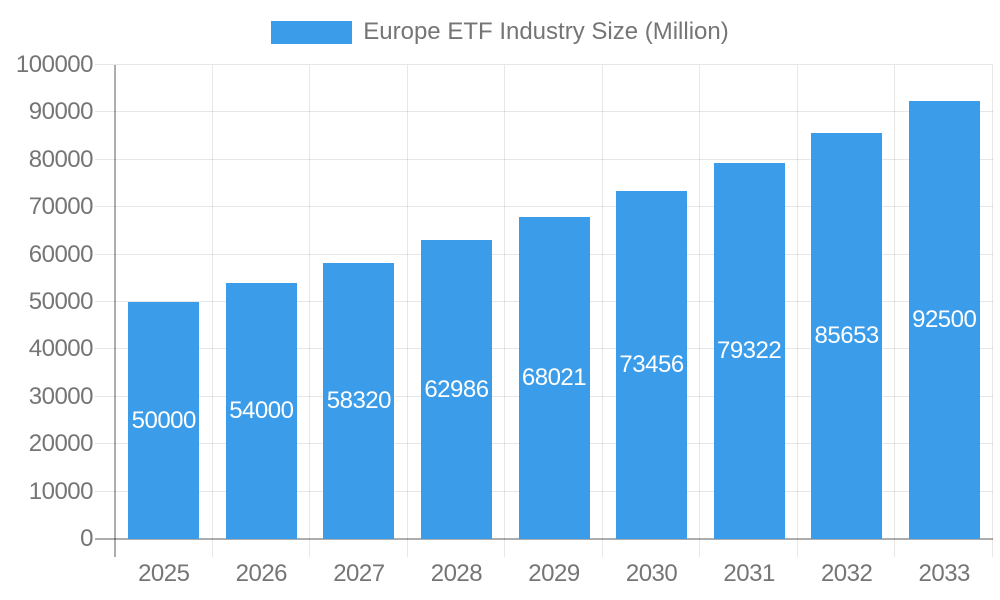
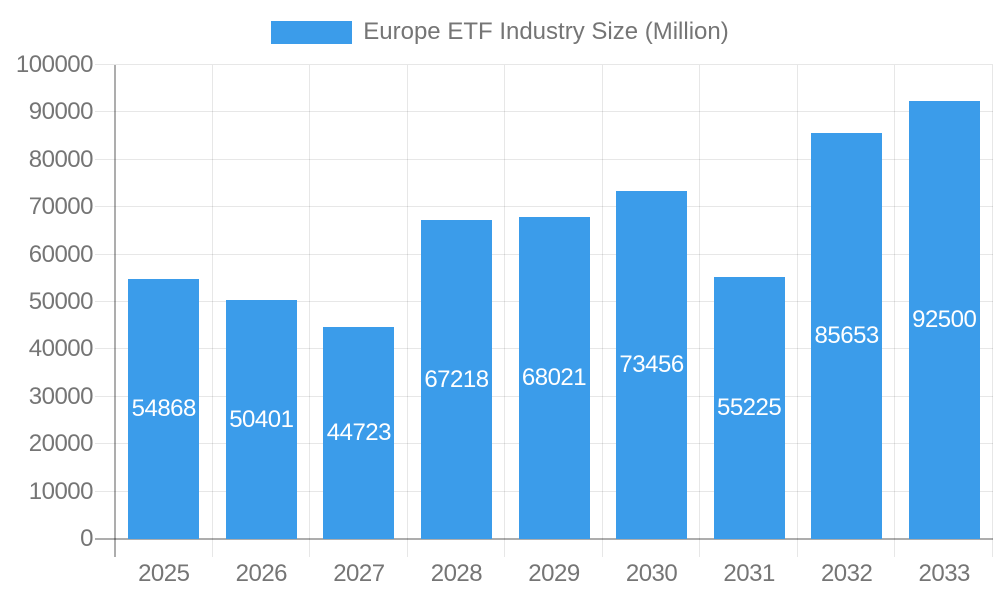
2025: 50000 -> 54868
2026: 54000 -> 50401
2027: 58320 -> 44723
2028: 62986 -> 67218
2031: 79322 -> 55225
